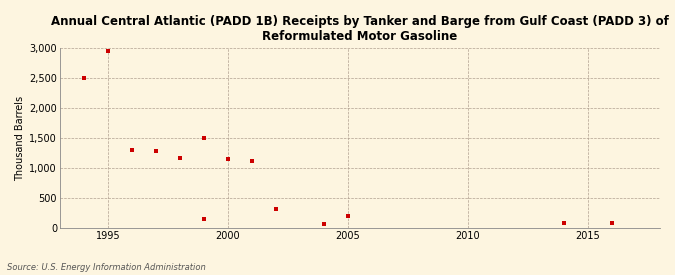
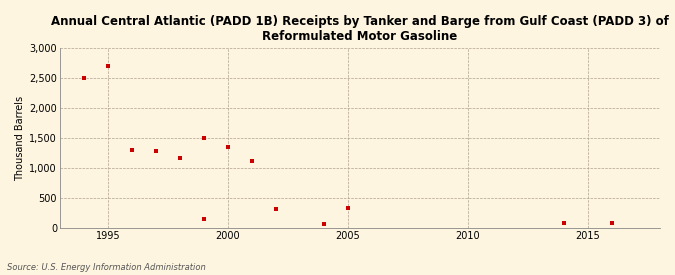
1995: 2,950 -> 2,700
2000: 1,150 -> 1,360
2005: 200 -> 340
